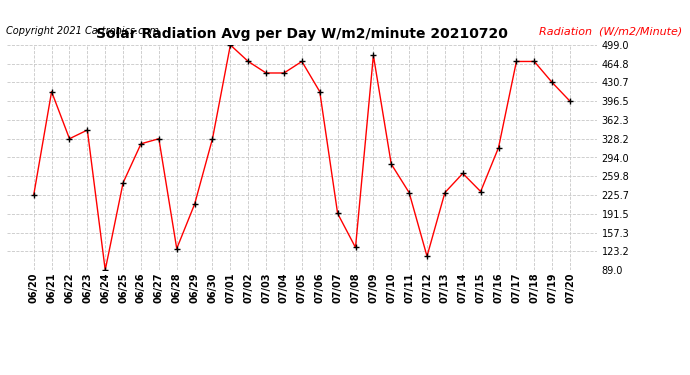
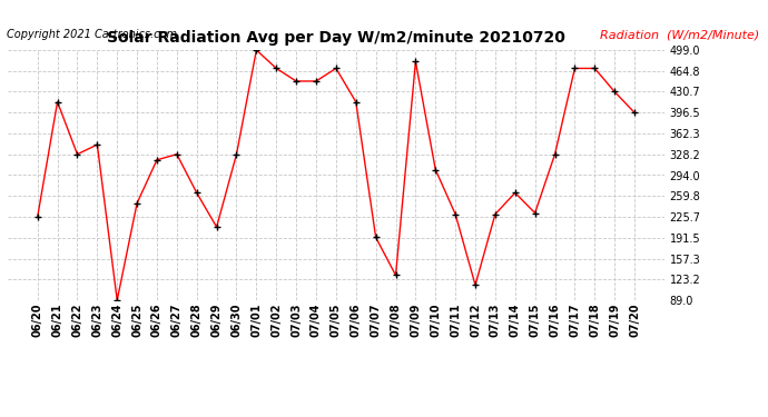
06/28: 128 -> 265
07/10: 282 -> 303
07/16: 312 -> 328
